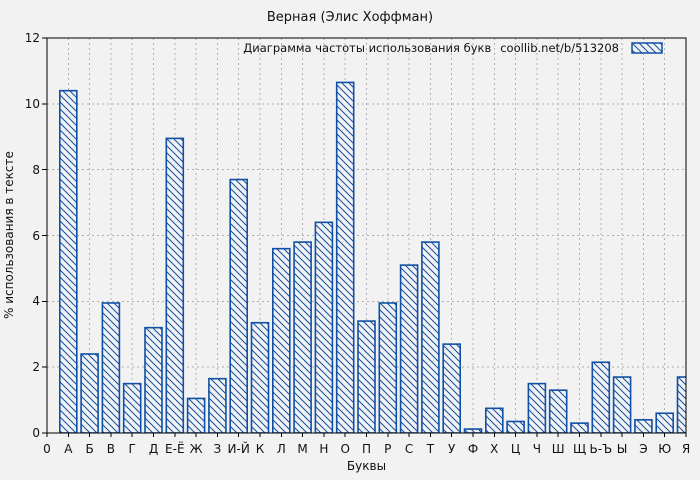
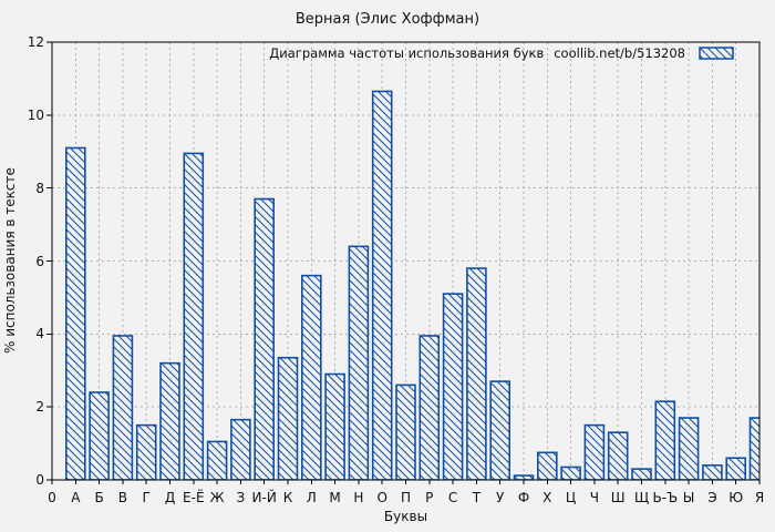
А: 10.4 -> 9.1
М: 5.8 -> 2.9
П: 3.4 -> 2.6
